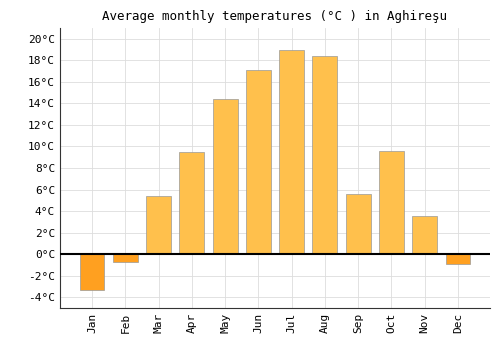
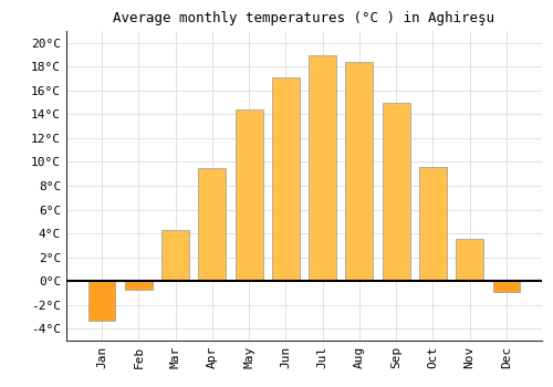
Mar: 5.4°C -> 4.3°C
Sep: 5.6°C -> 15.0°C
